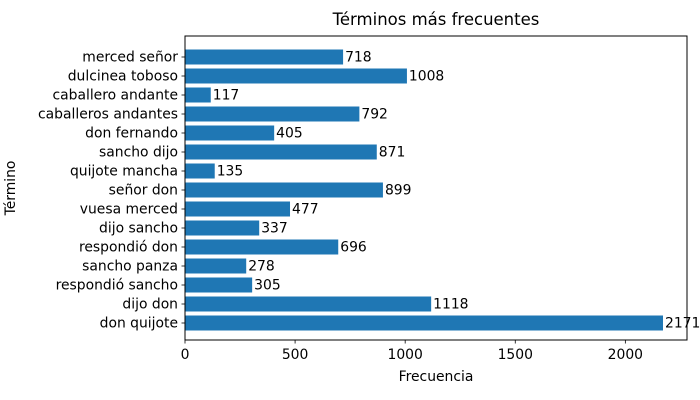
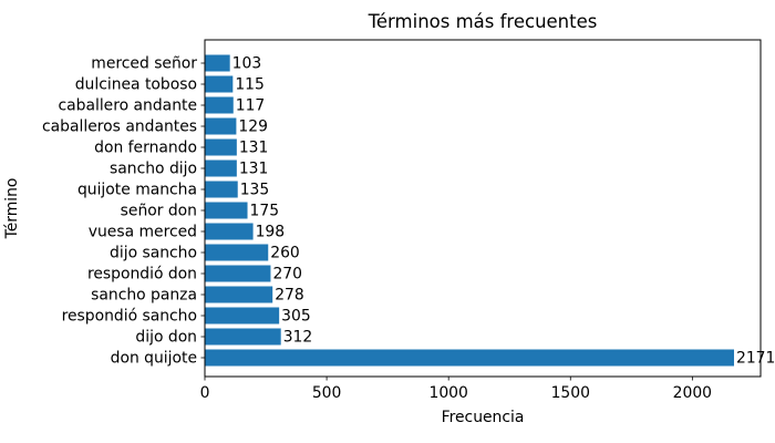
merced señor: 718 -> 103
dulcinea toboso: 1008 -> 115
caballeros andantes: 792 -> 129
don fernando: 405 -> 131
sancho dijo: 871 -> 131
señor don: 899 -> 175
vuesa merced: 477 -> 198
dijo sancho: 337 -> 260
respondió don: 696 -> 270
dijo don: 1118 -> 312
